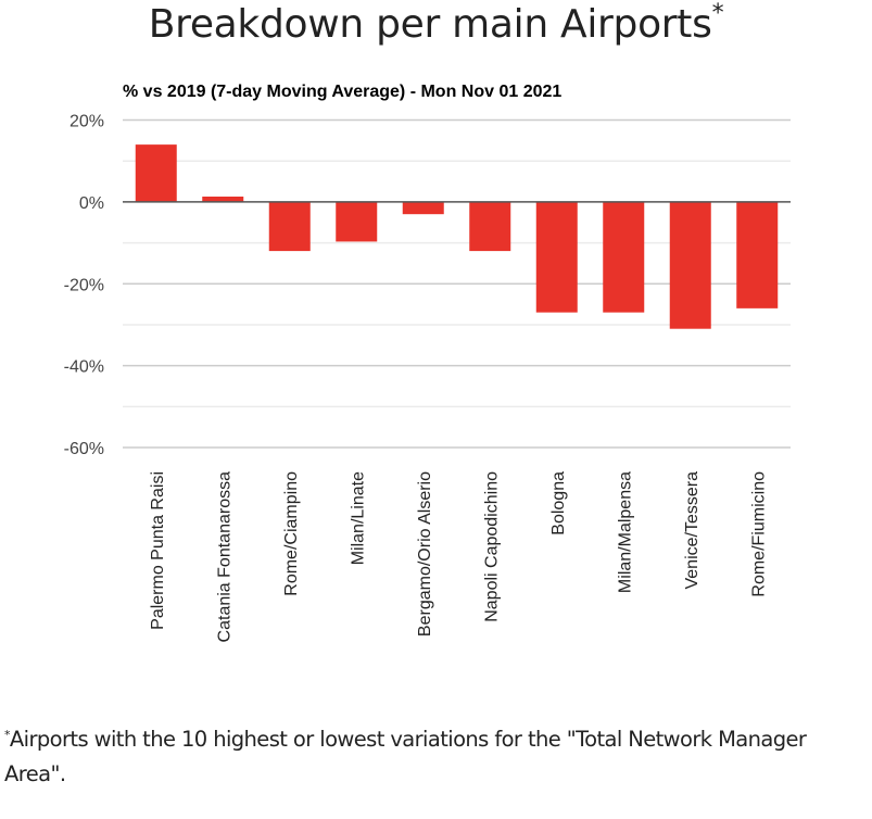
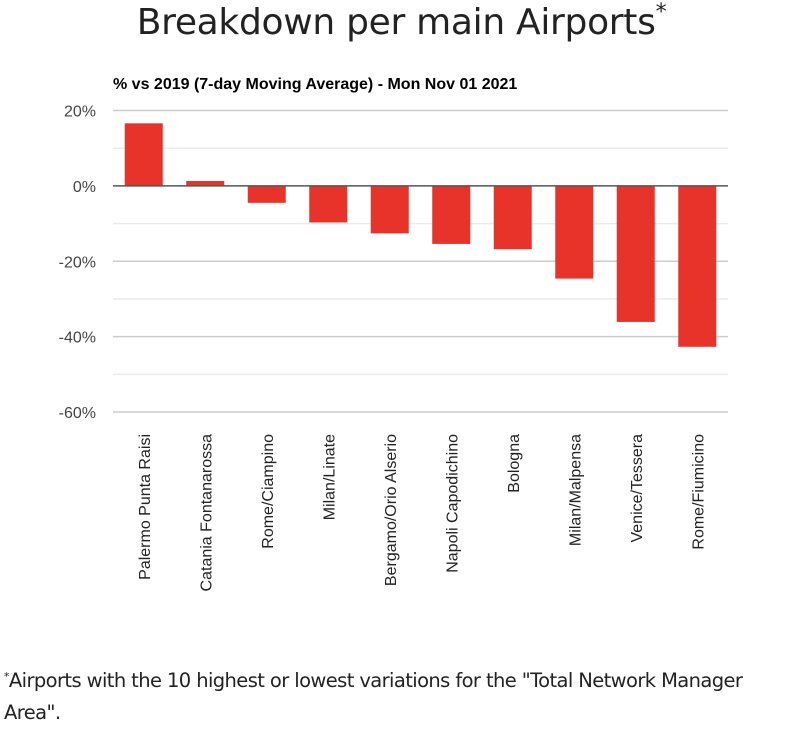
Palermo Punta Raisi: 14% -> 17%
Rome/Ciampino: -12% -> -4%
Bergamo/Orio Alserio: -3% -> -13%
Napoli Capodichino: -12% -> -15%
Bologna: -27% -> -17%
Milan/Malpensa: -27% -> -25%
Venice/Tessera: -31% -> -36%
Rome/Fiumicino: -26% -> -43%
